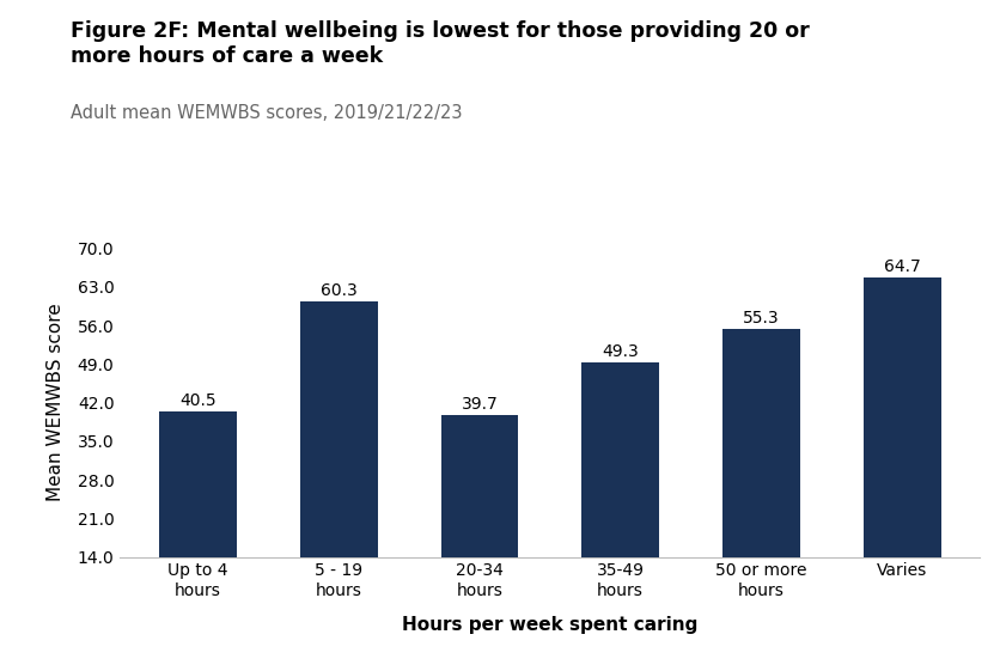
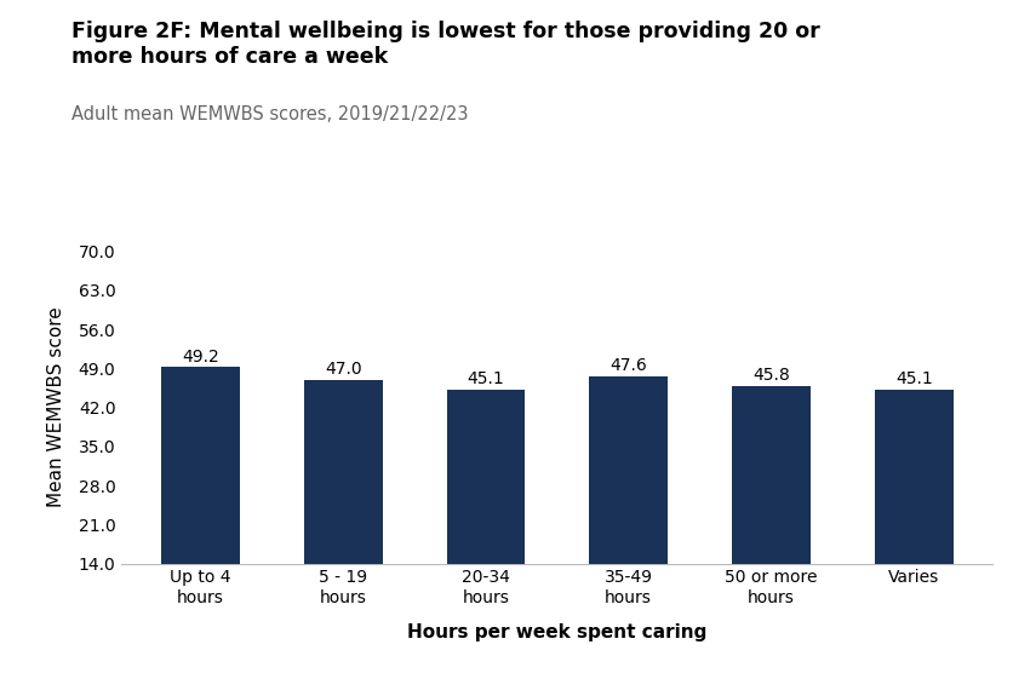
Up to 4 hours: 40.5 -> 49.2
5 - 19 hours: 60.3 -> 47.0
20-34 hours: 39.7 -> 45.1
35-49 hours: 49.3 -> 47.6
50 or more hours: 55.3 -> 45.8
Varies: 64.7 -> 45.1
